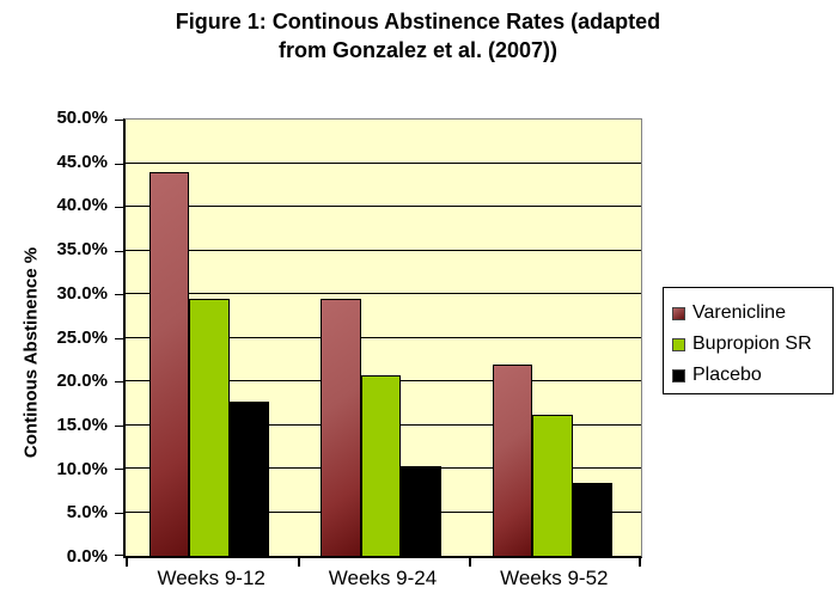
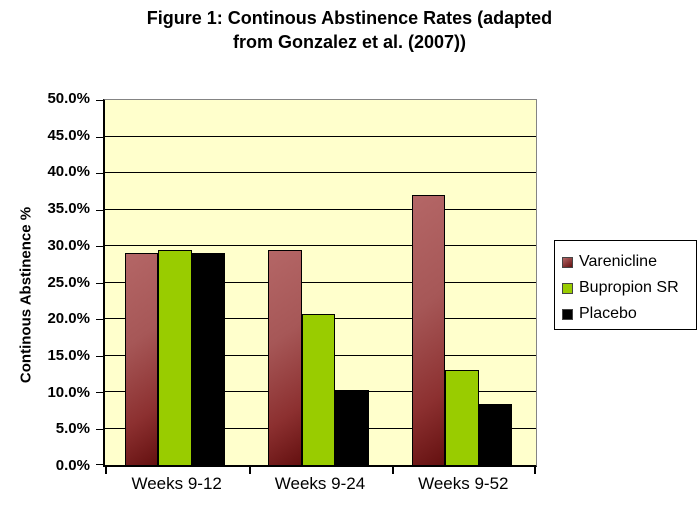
Varenicline/Weeks 9-12: 44% -> 29%
Placebo/Weeks 9-12: 18% -> 29%
Varenicline/Weeks 9-52: 22% -> 37%
Bupropion SR/Weeks 9-52: 16% -> 13%
